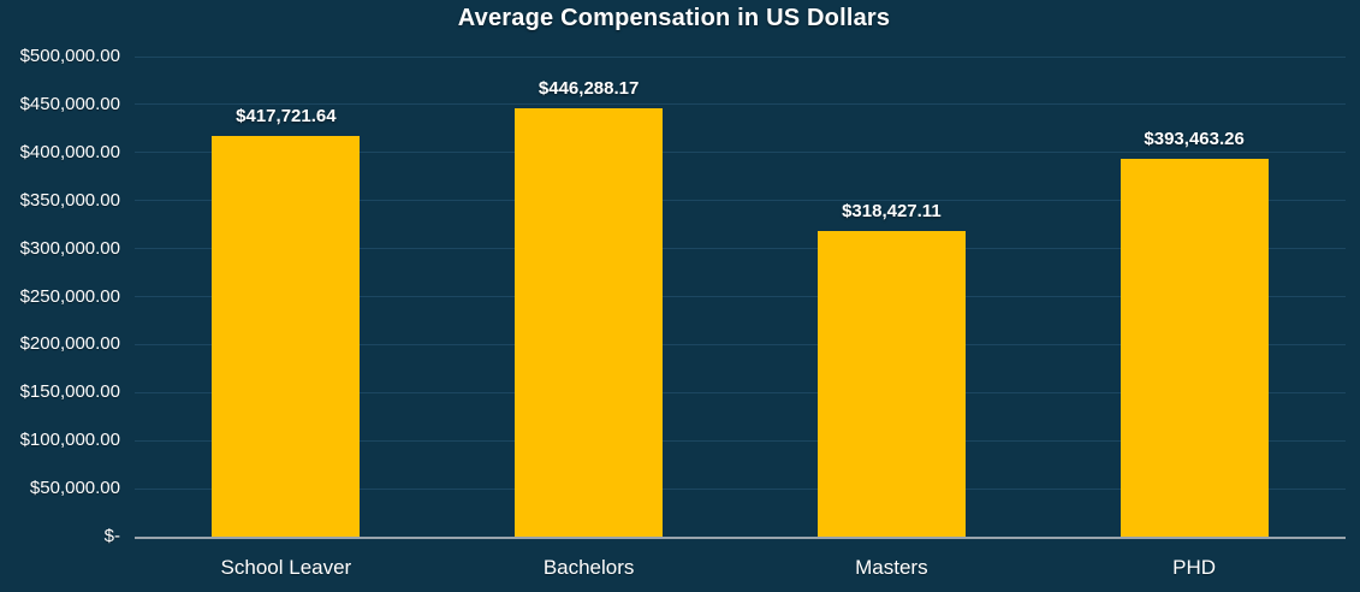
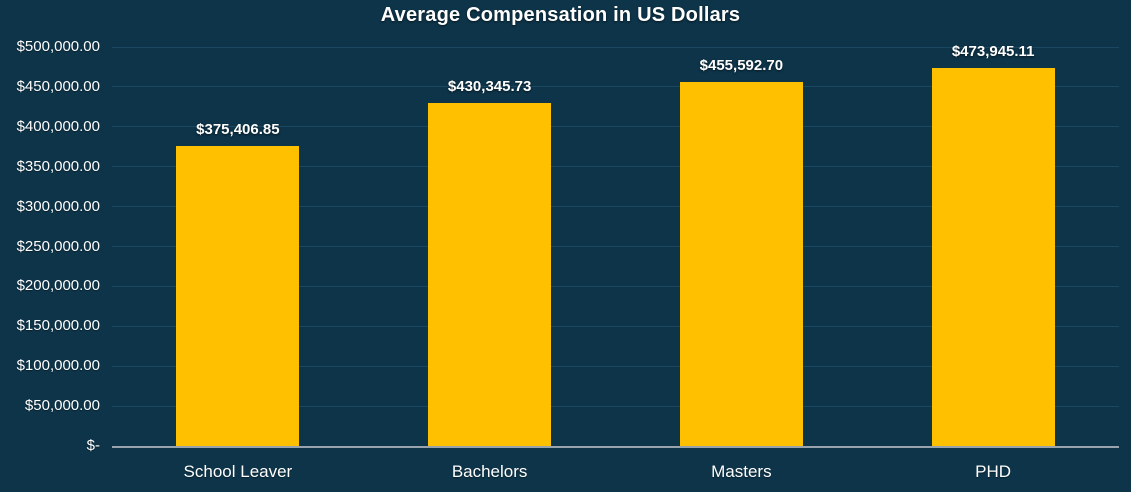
School Leaver: $417,721.64 -> $375,406.85
Bachelors: $446,288.17 -> $430,345.73
Masters: $318,427.11 -> $455,592.70
PHD: $393,463.26 -> $473,945.11
